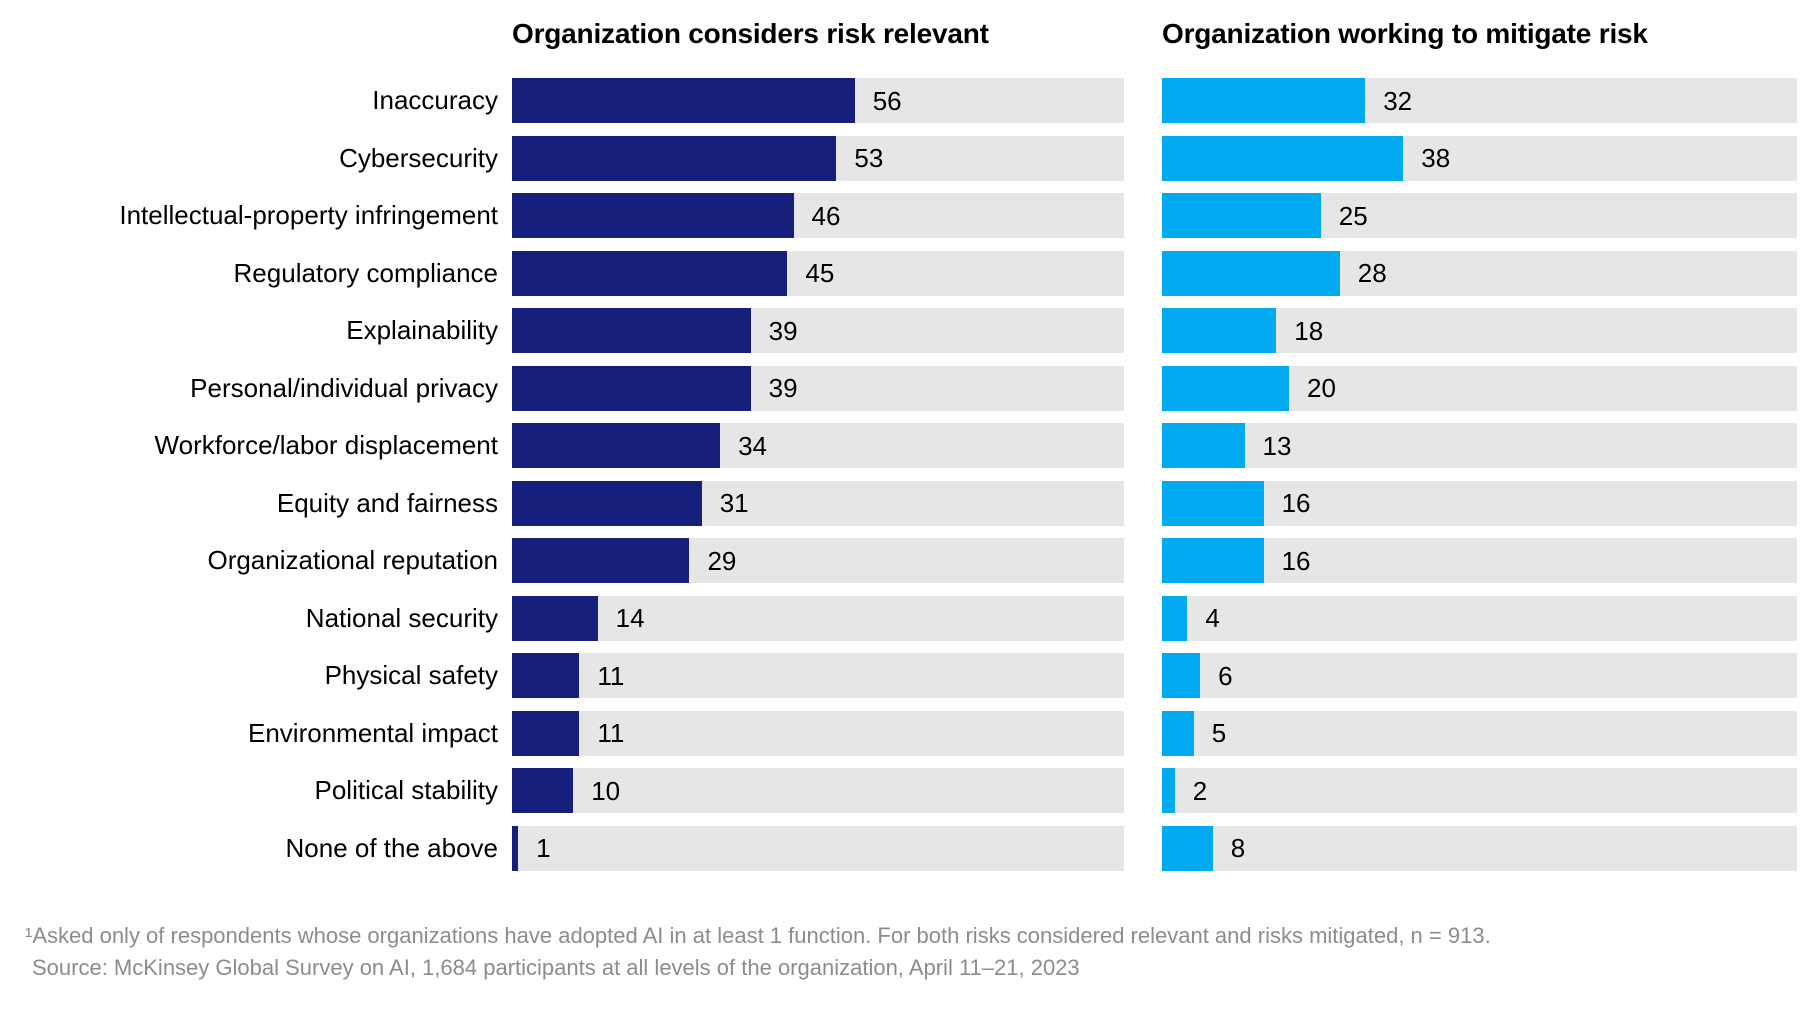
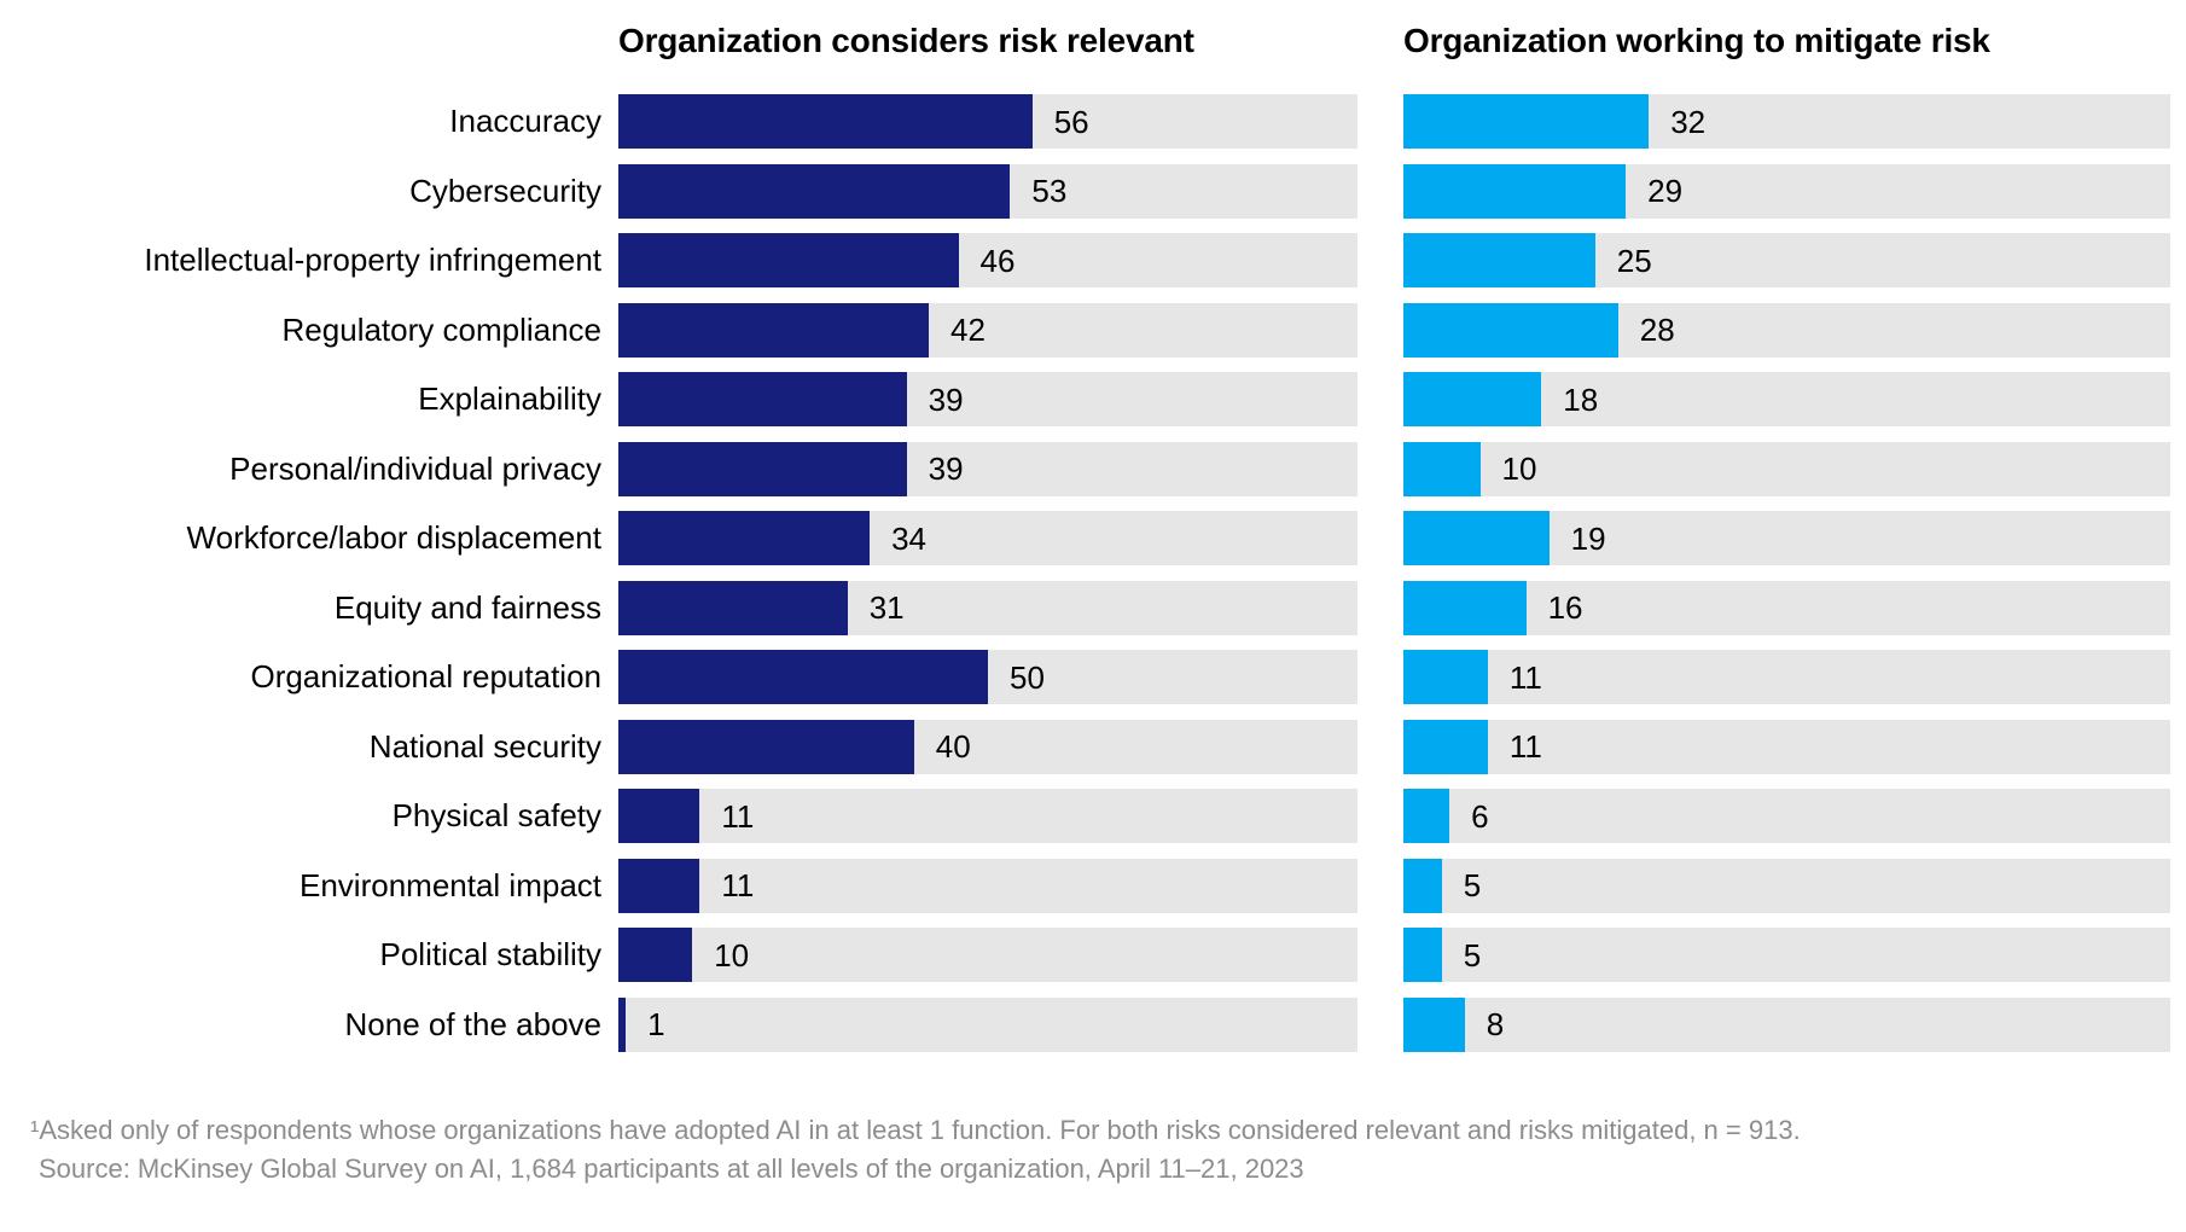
Organization working to mitigate risk/Cybersecurity: 38 -> 29
Organization considers risk relevant/Regulatory compliance: 45 -> 42
Organization working to mitigate risk/Personal/individual privacy: 20 -> 10
Organization working to mitigate risk/Workforce/labor displacement: 13 -> 19
Organization considers risk relevant/Organizational reputation: 29 -> 50
Organization working to mitigate risk/Organizational reputation: 16 -> 11
Organization considers risk relevant/National security: 14 -> 40
Organization working to mitigate risk/National security: 4 -> 11
Organization working to mitigate risk/Political stability: 2 -> 5
